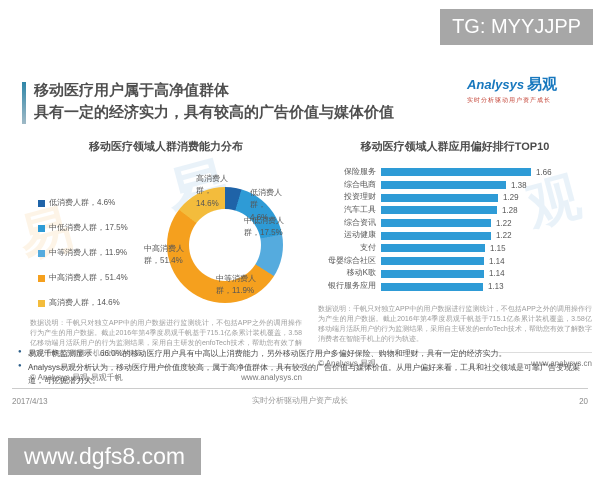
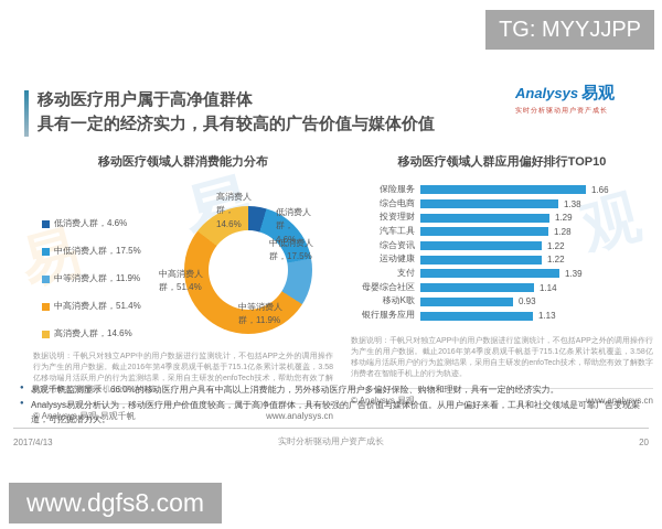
移动医疗领域人群应用偏好排行TOP10/支付: 1.15 -> 1.39
移动医疗领域人群应用偏好排行TOP10/移动K歌: 1.14 -> 0.93
